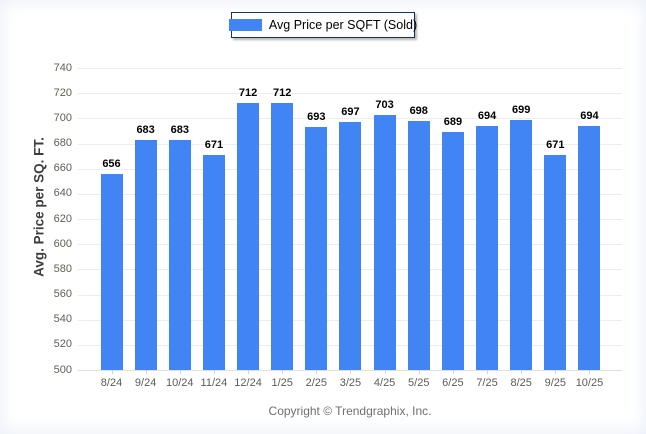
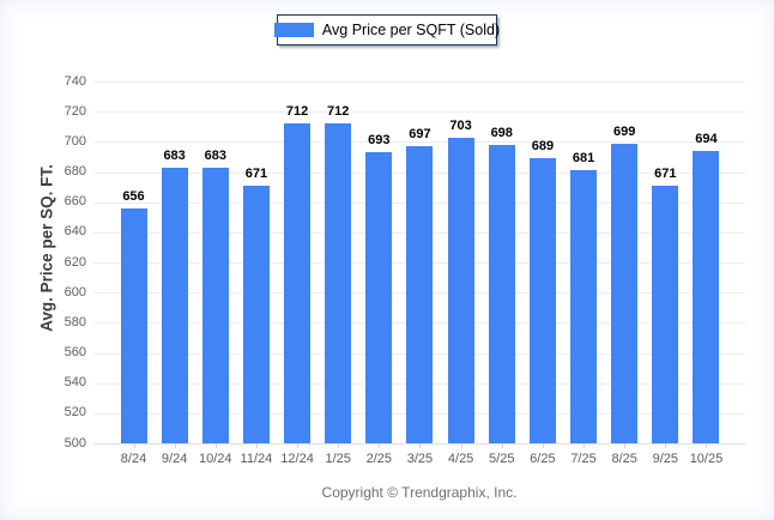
7/25: 694 -> 681
